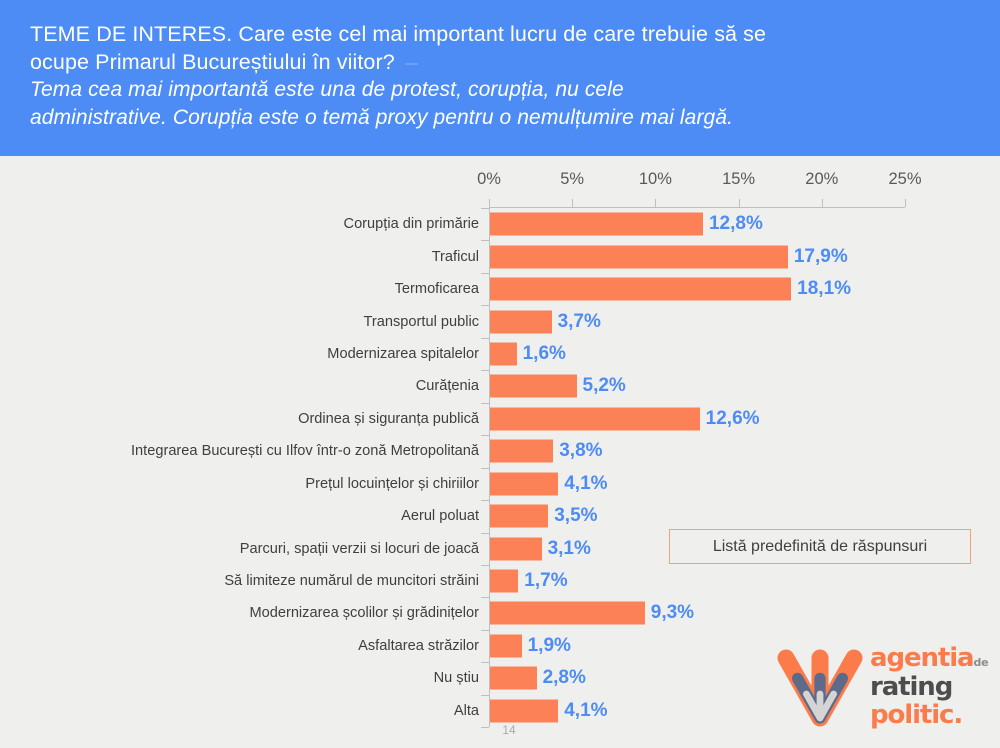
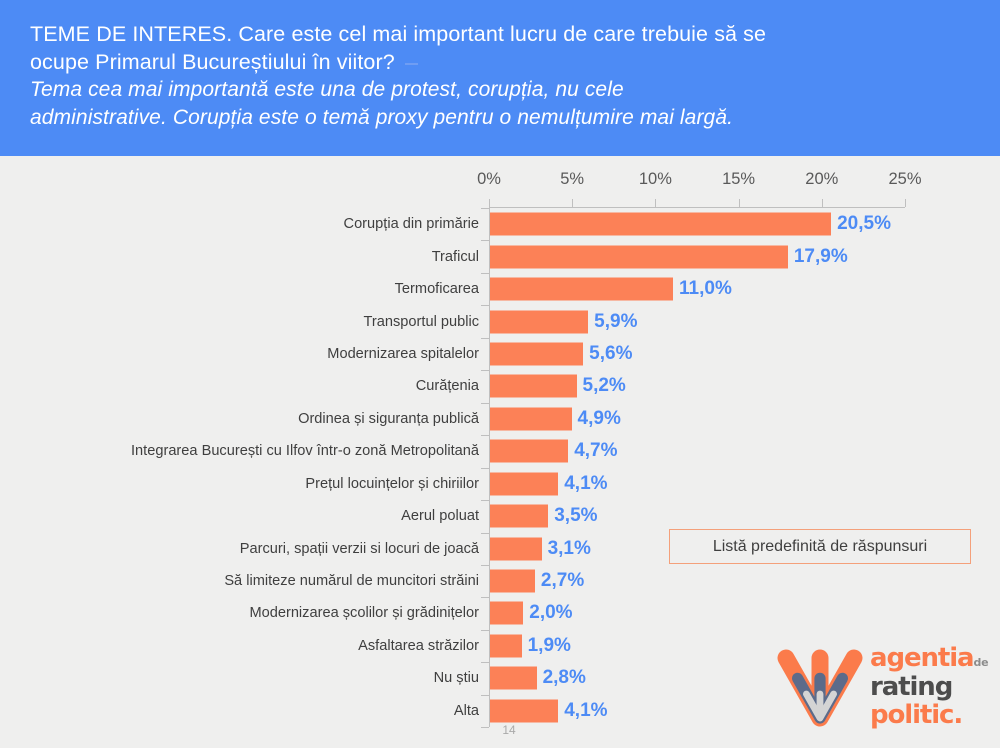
Corupția din primărie: 12,8% -> 20,5%
Termoficarea: 18,1% -> 11,0%
Transportul public: 3,7% -> 5,9%
Modernizarea spitalelor: 1,6% -> 5,6%
Ordinea și siguranța publică: 12,6% -> 4,9%
Integrarea București cu Ilfov într-o zonă Metropolitană: 3,8% -> 4,7%
Să limiteze numărul de muncitori străini: 1,7% -> 2,7%
Modernizarea școlilor și grădinițelor: 9,3% -> 2,0%
